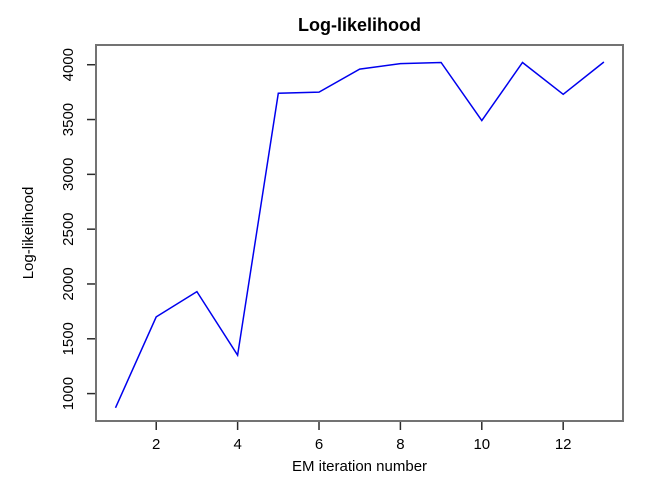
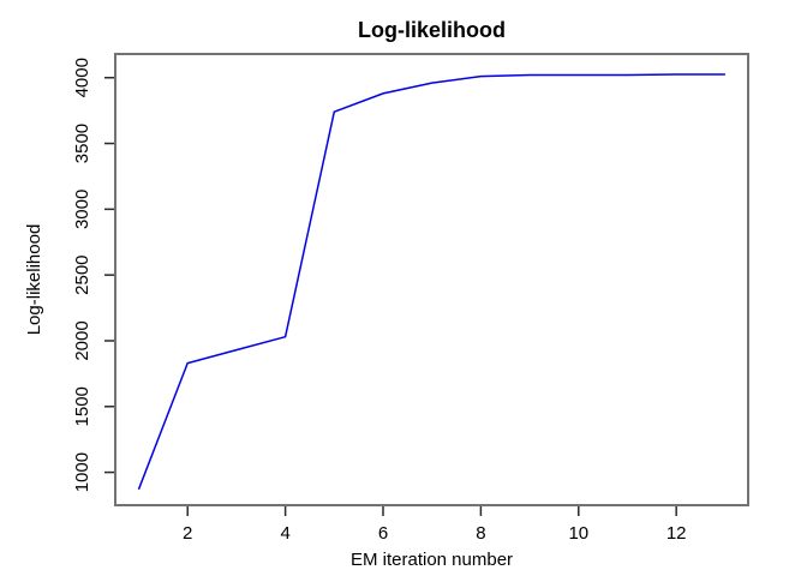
2: 1700 -> 1830
4: 1350 -> 2030
6: 3750 -> 3880
10: 3490 -> 4020
12: 3730 -> 4020
